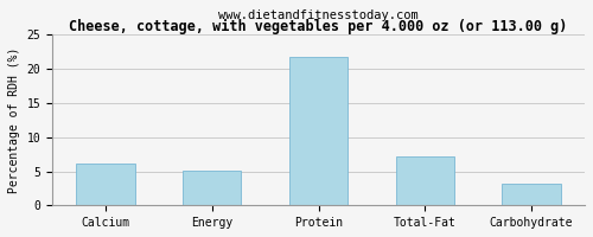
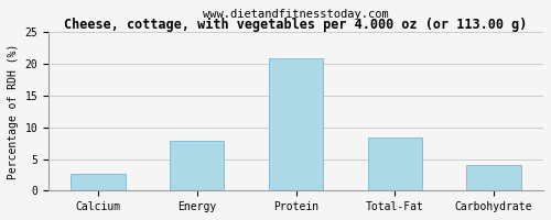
Calcium: 6.2 -> 2.6
Energy: 5.1 -> 7.8
Protein: 21.8 -> 20.8
Total-Fat: 7.2 -> 8.4
Carbohydrate: 3.1 -> 4.0
